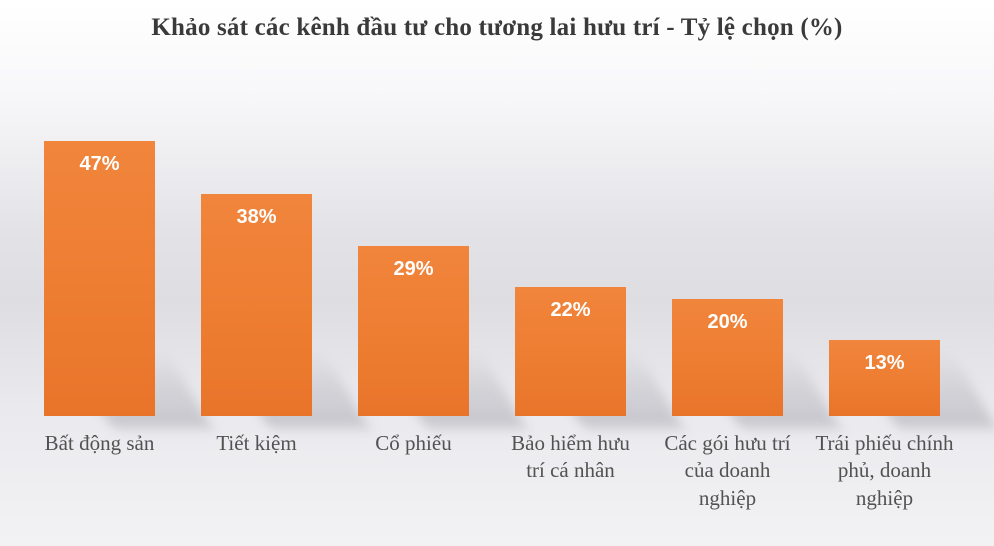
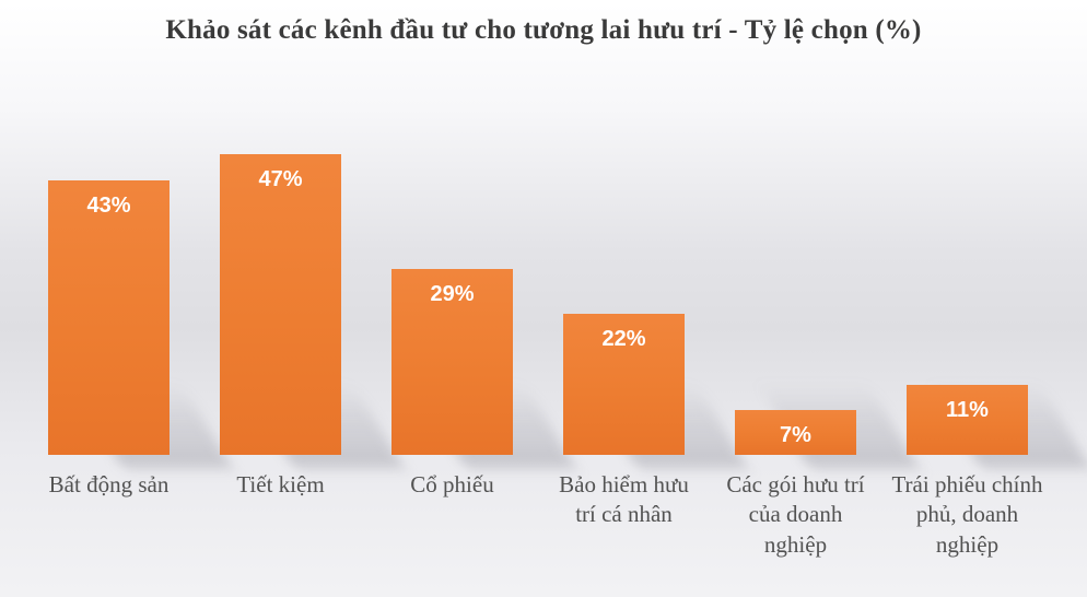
Bất động sản: 47% -> 43%
Tiết kiệm: 38% -> 47%
Các gói hưu trí của doanh nghiệp: 20% -> 7%
Trái phiếu chính phủ, doanh nghiệp: 13% -> 11%
